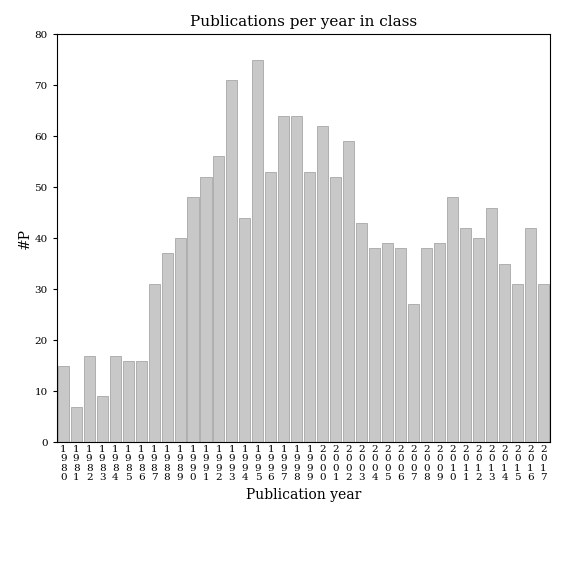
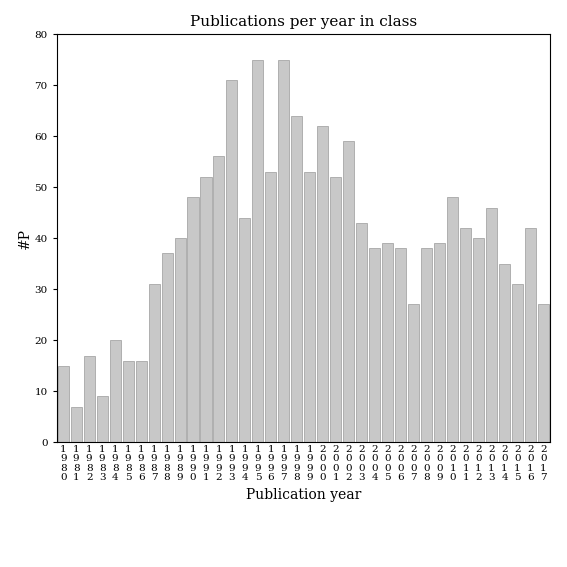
1 9 8 4: 17 -> 20
1 9 9 7: 64 -> 75
2 0 1 7: 31 -> 27
